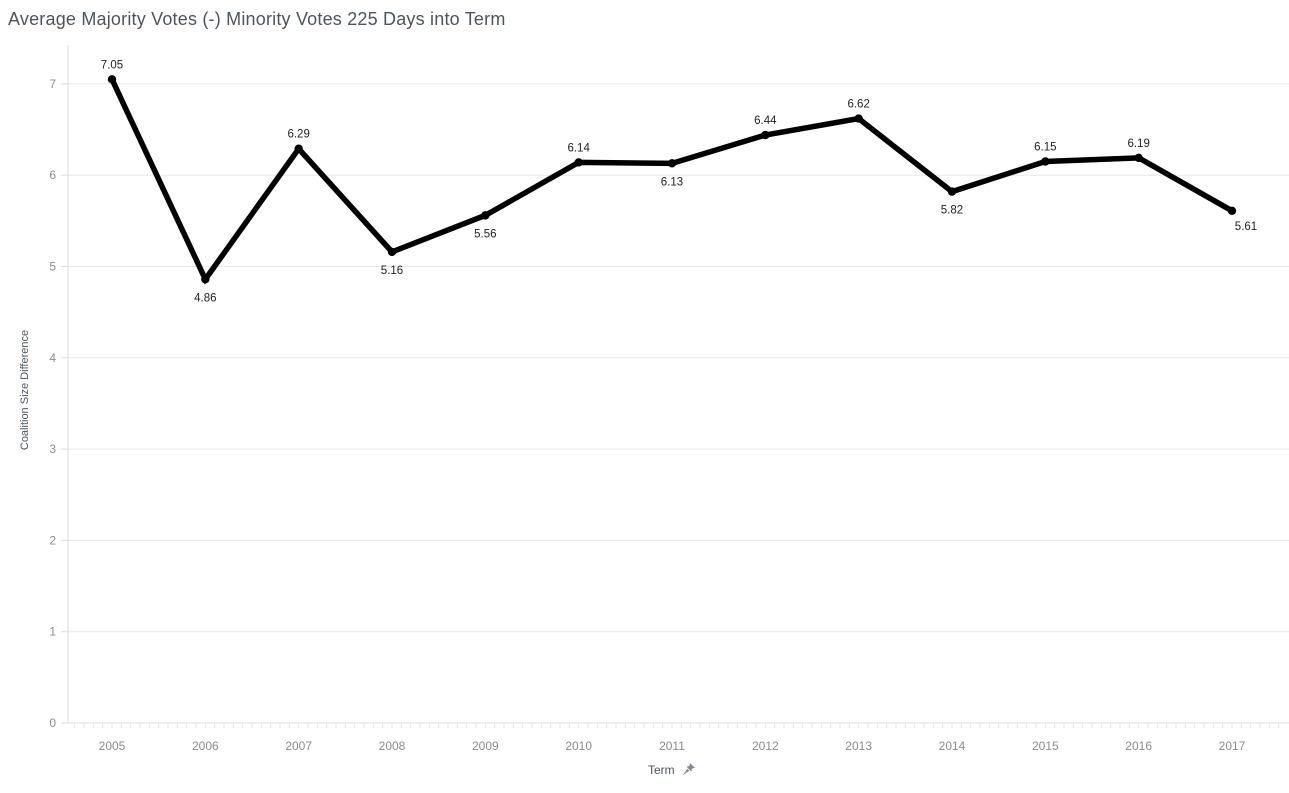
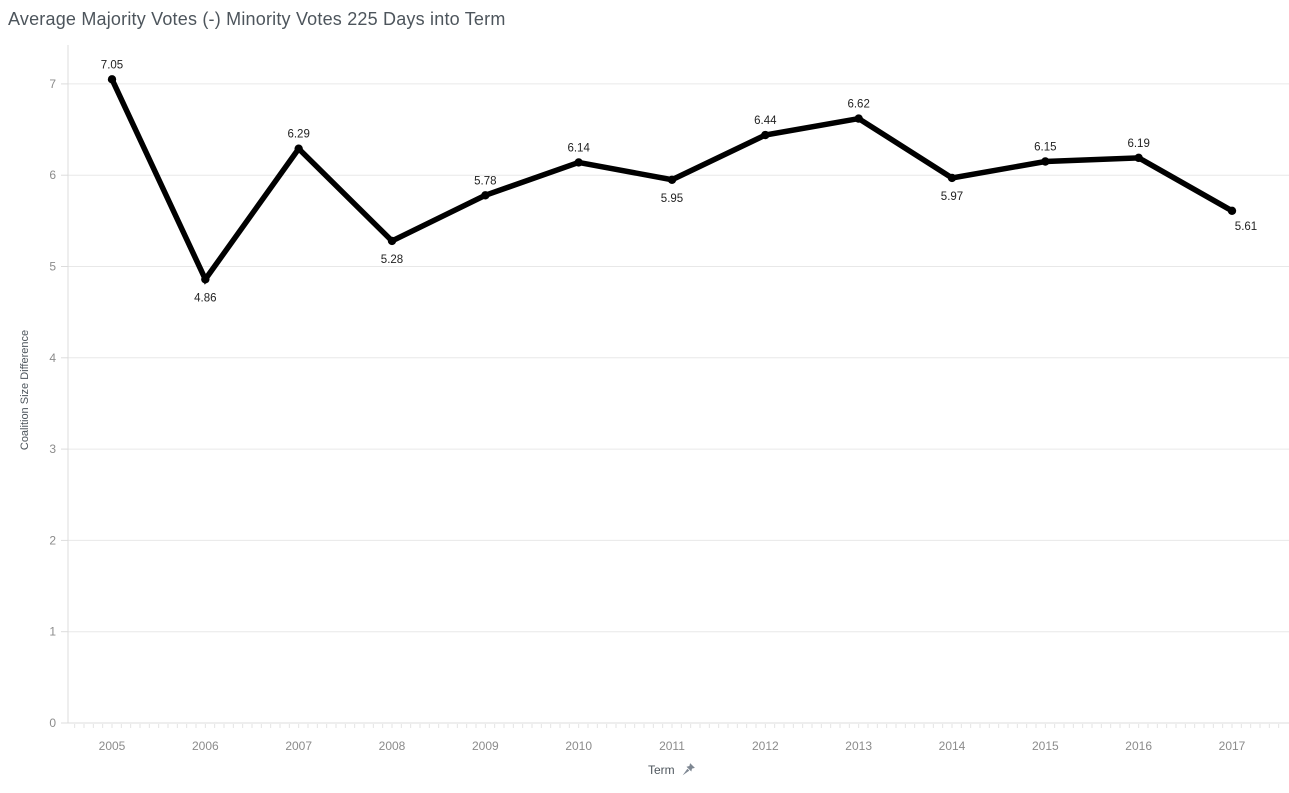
2008: 5.16 -> 5.28
2009: 5.56 -> 5.78
2011: 6.13 -> 5.95
2014: 5.82 -> 5.97
